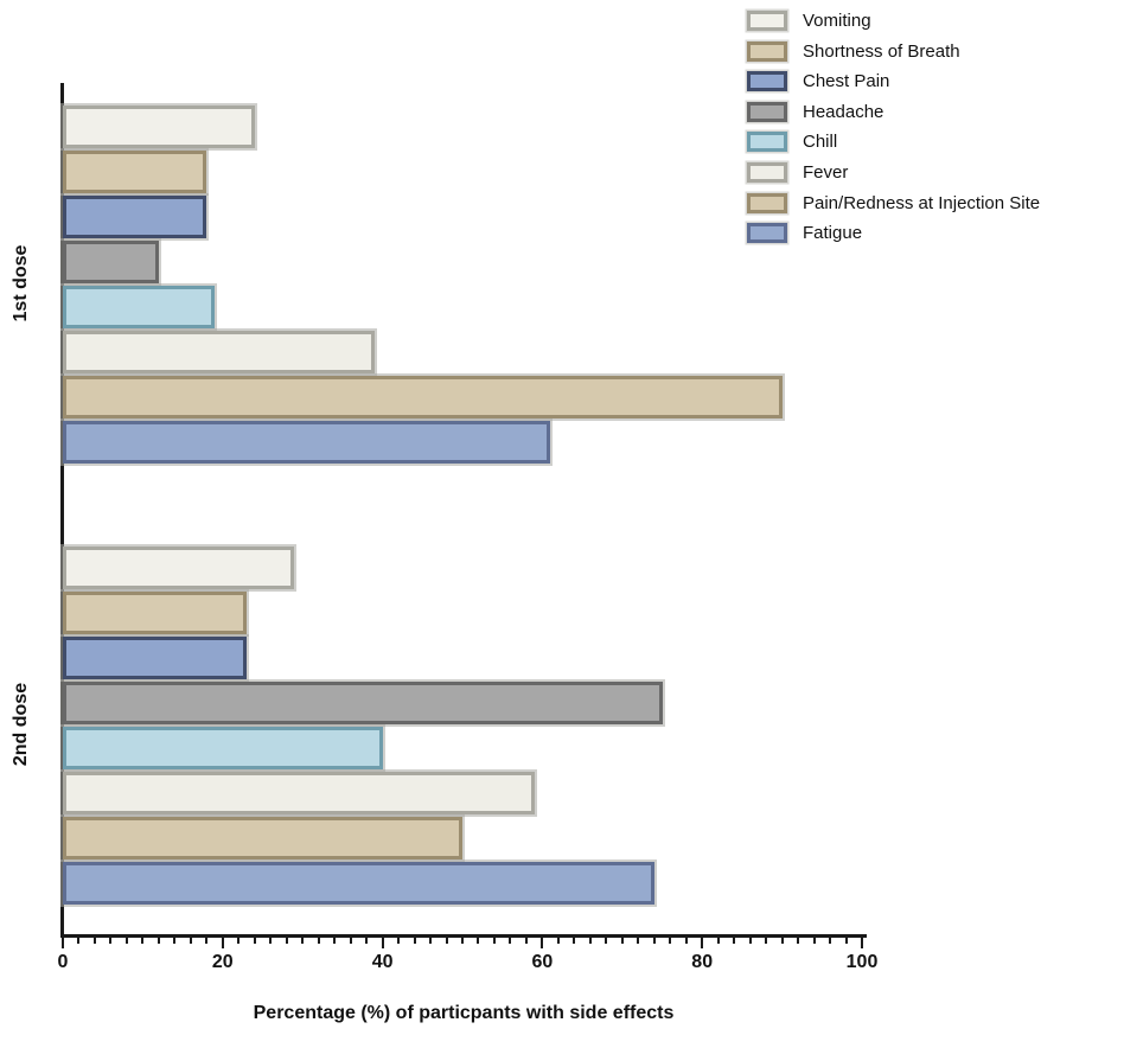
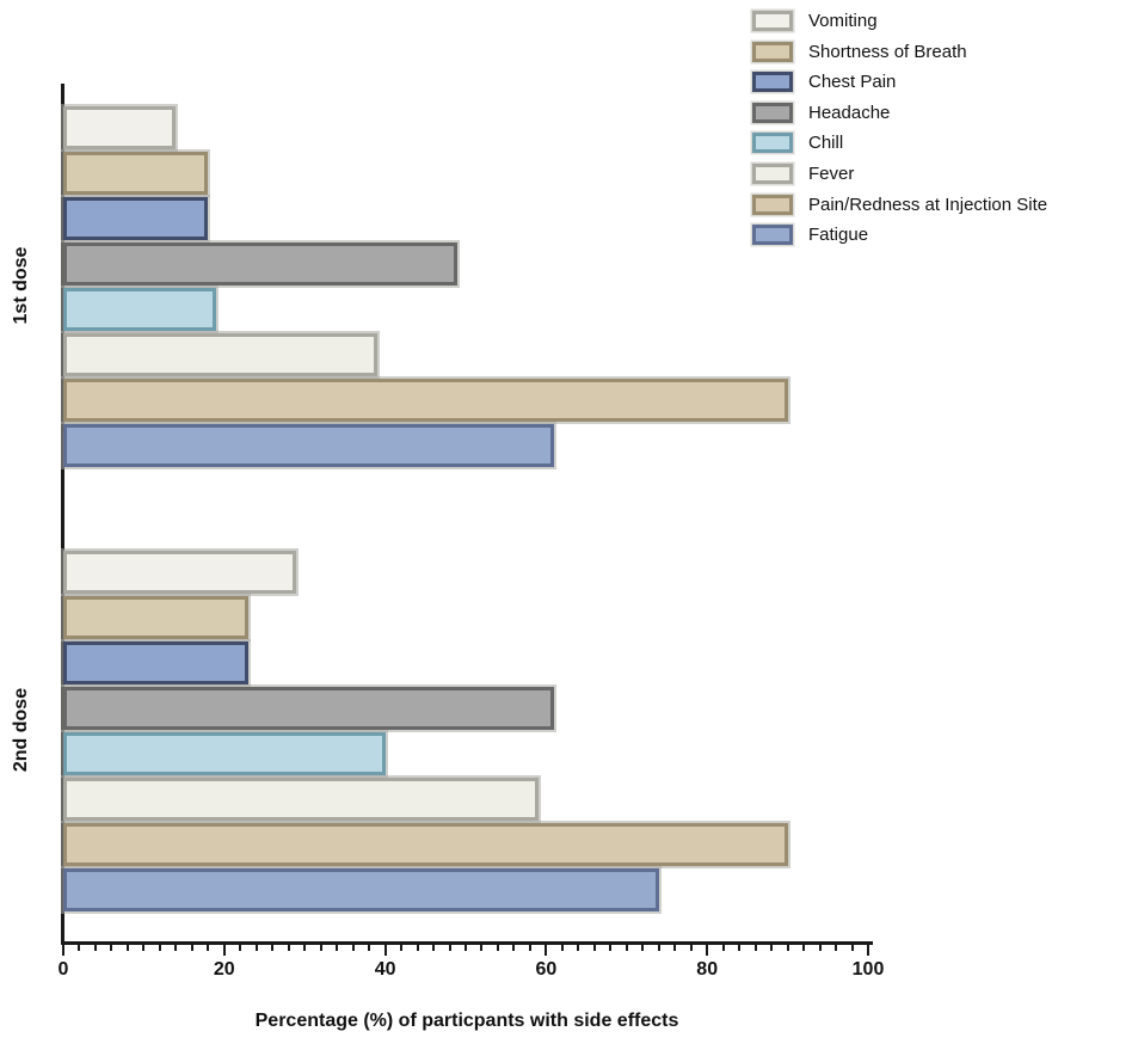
Vomiting/1st dose: 24 -> 14
Headache/1st dose: 12 -> 49
Headache/2nd dose: 75 -> 61
Pain/Redness at Injection Site/2nd dose: 50 -> 90
